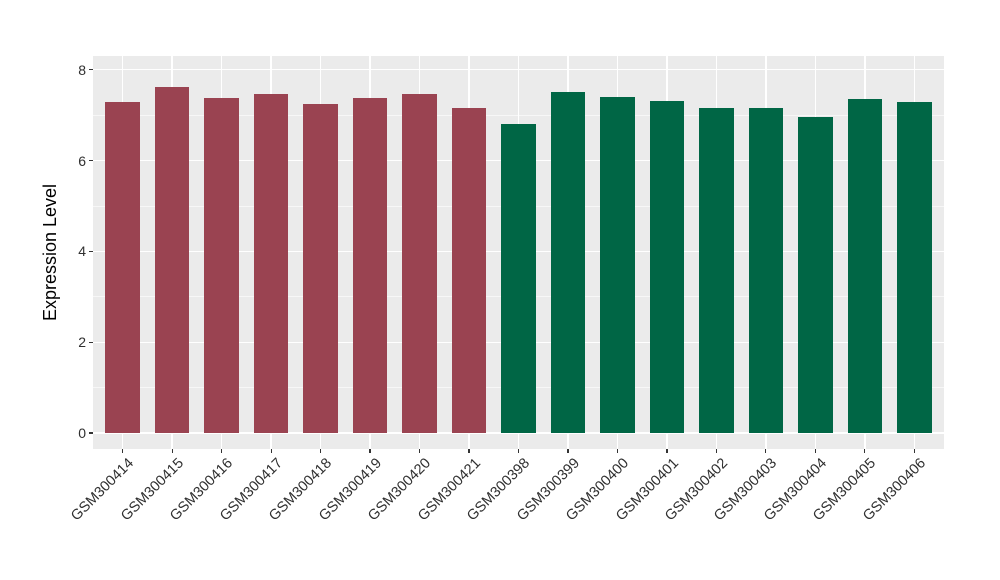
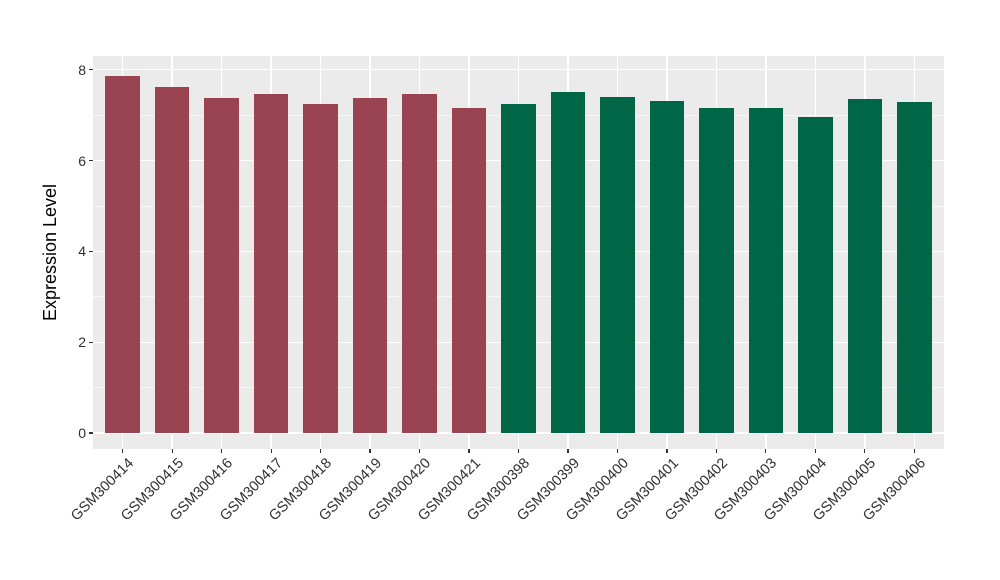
GSM300414: 7.3 -> 7.9
GSM300398: 6.8 -> 7.2
